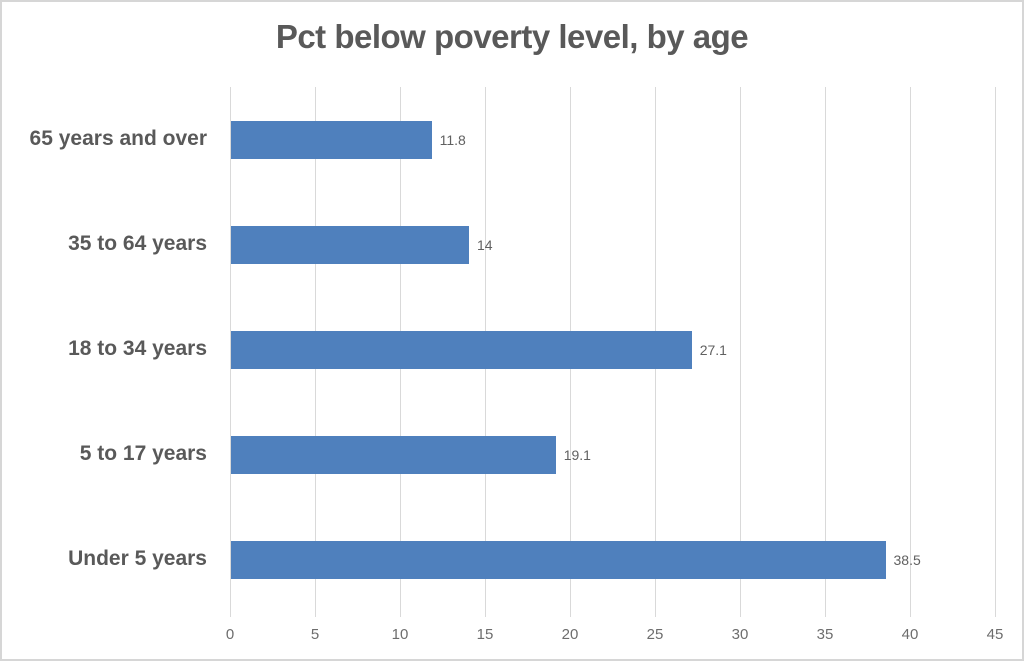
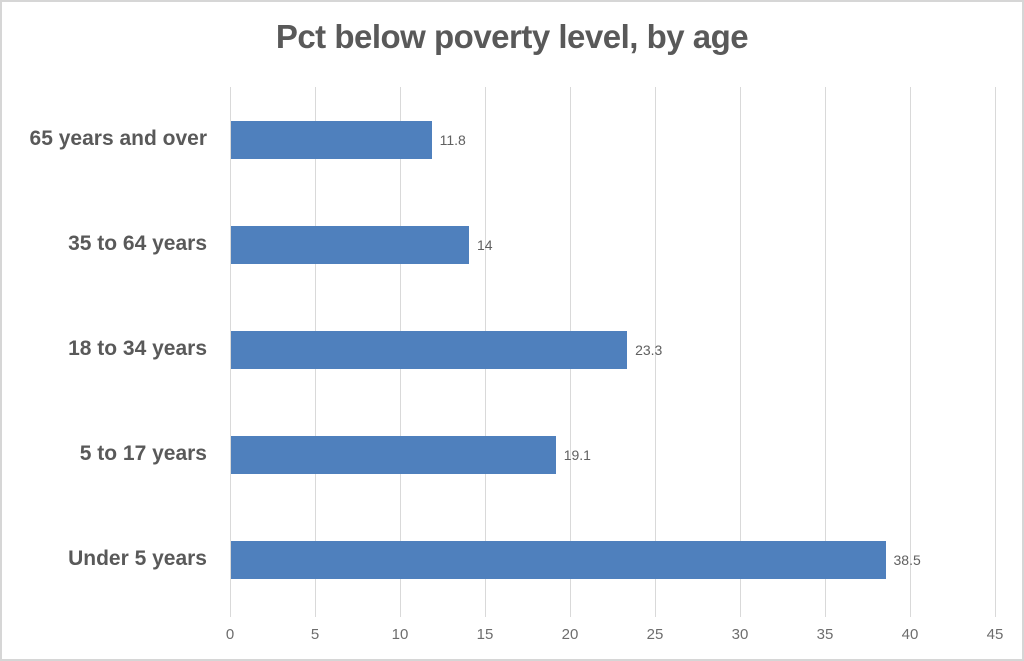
18 to 34 years: 27.1 -> 23.3
